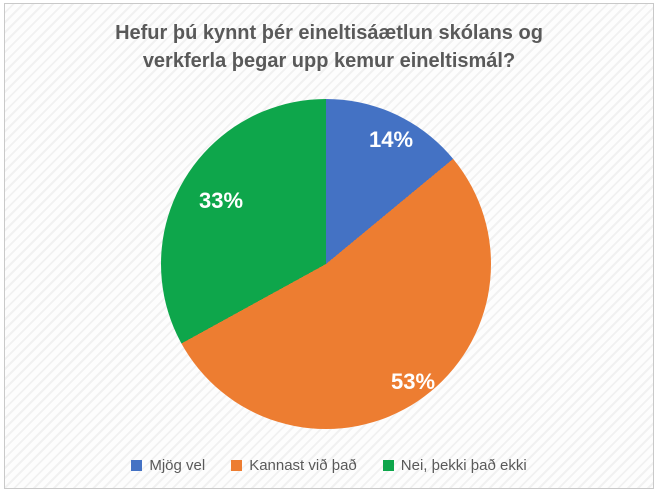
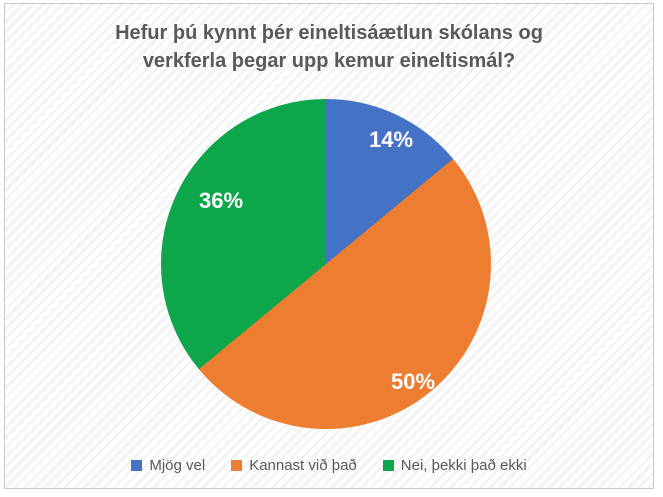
Kannast við það: 53% -> 50%
Nei, þekki það ekki: 33% -> 36%
